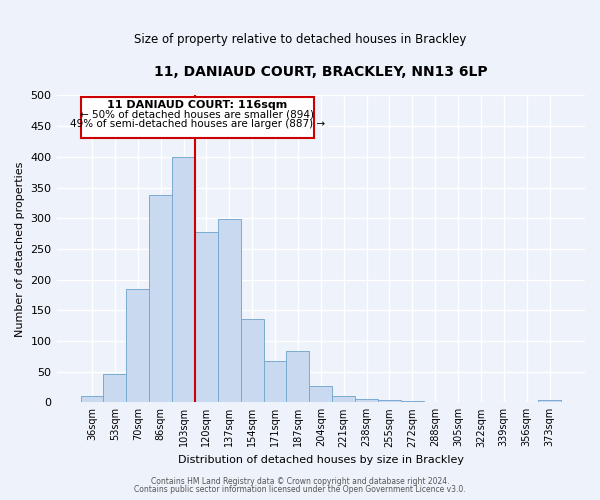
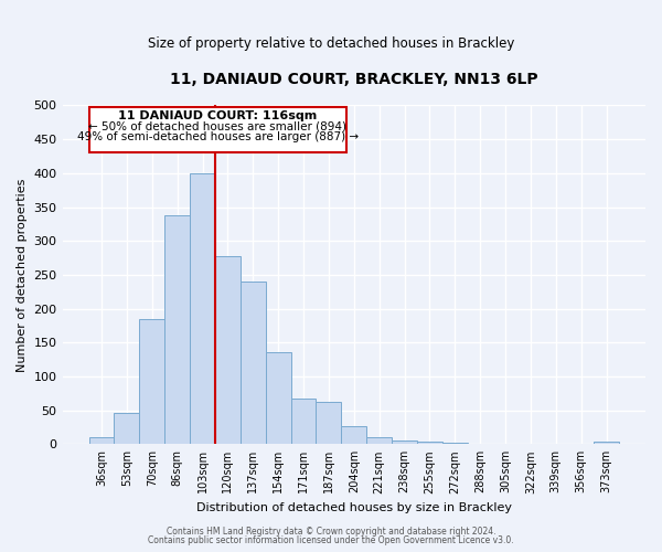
137sqm: 298 -> 240
187sqm: 84 -> 62
